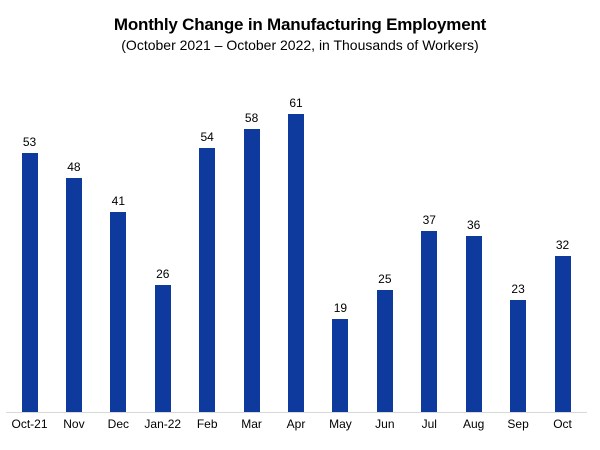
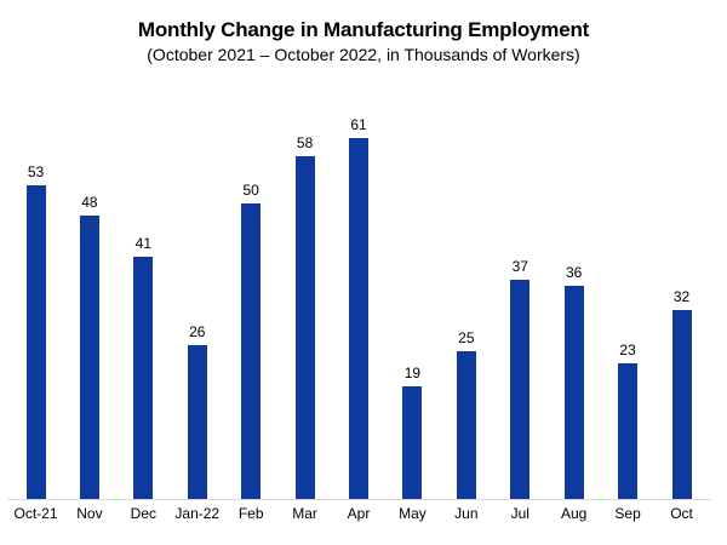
Feb: 54 -> 50
